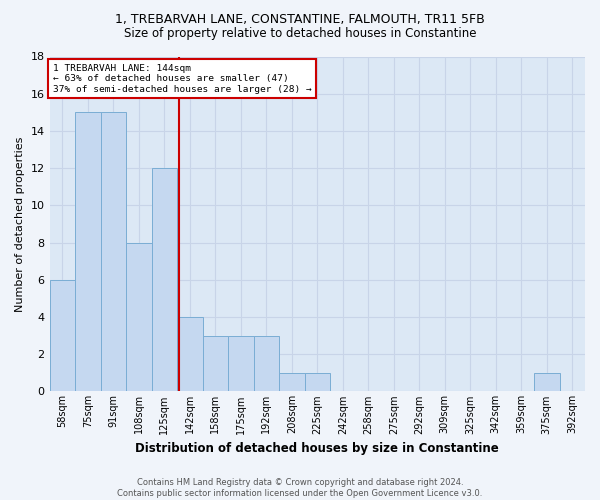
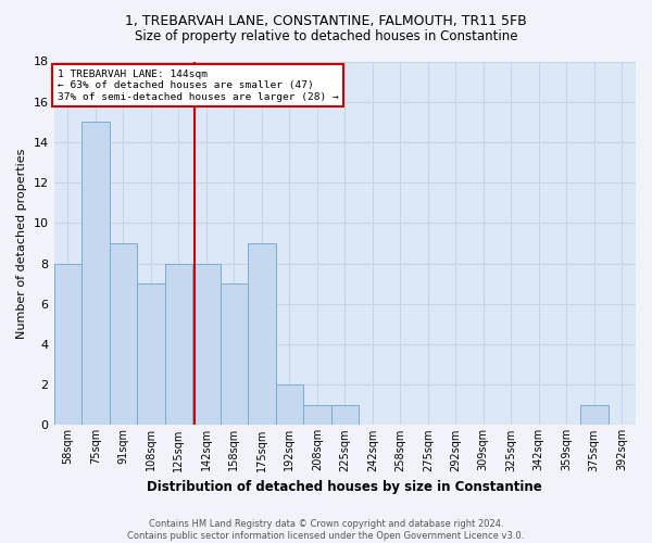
58sqm: 6 -> 8
91sqm: 15 -> 9
108sqm: 8 -> 7
125sqm: 12 -> 8
142sqm: 4 -> 8
158sqm: 3 -> 7
175sqm: 3 -> 9
192sqm: 3 -> 2
